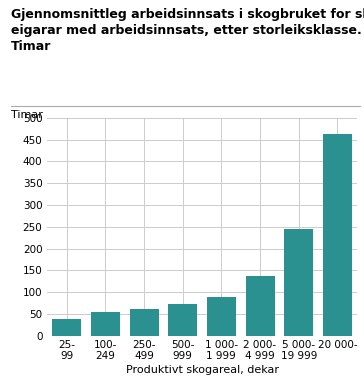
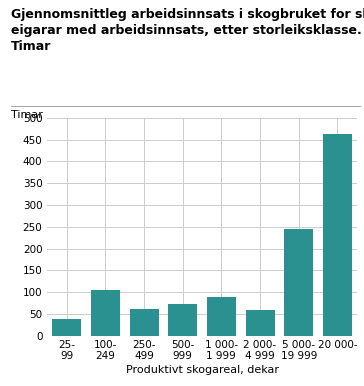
100- 249: 55 -> 105
2 000- 4 999: 137 -> 60
